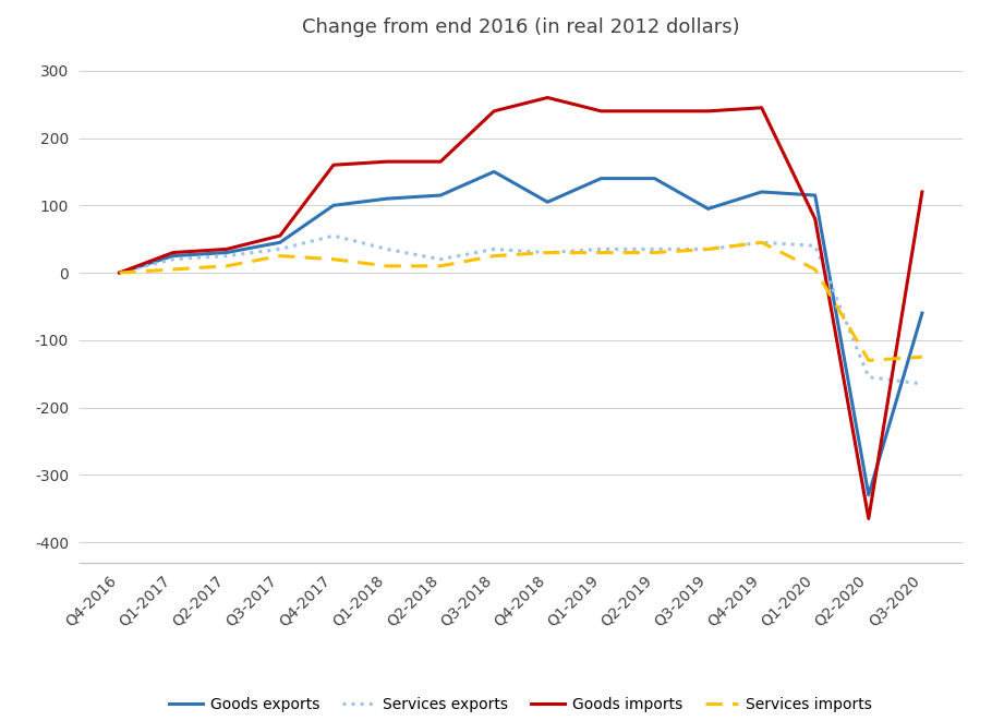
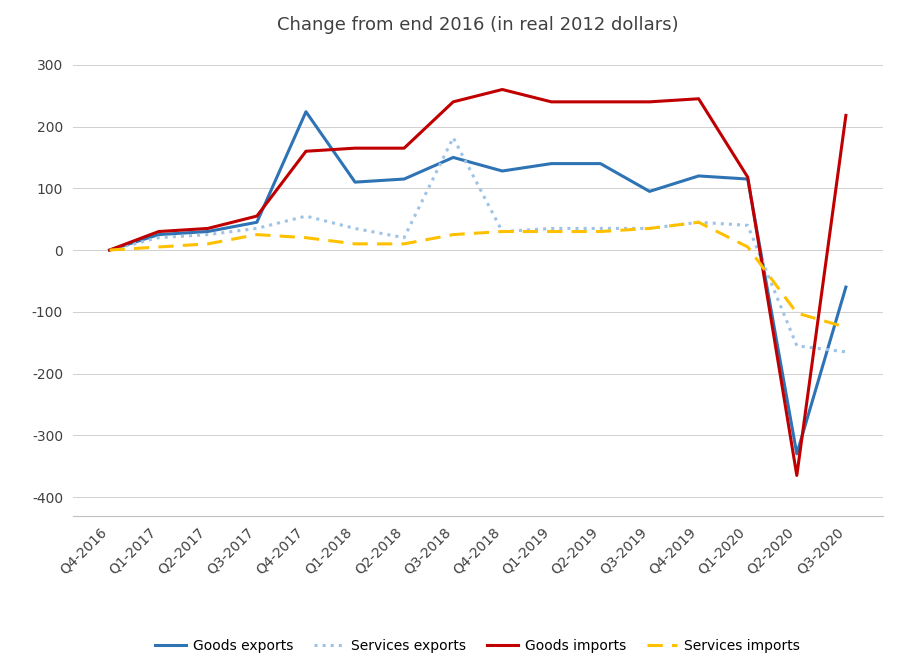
Goods exports/Q4-2017: 100 -> 224
Services exports/Q3-2018: 35 -> 182
Goods exports/Q4-2018: 105 -> 128
Goods imports/Q1-2020: 80 -> 118
Services imports/Q2-2020: -130 -> -102
Goods imports/Q3-2020: 120 -> 218
